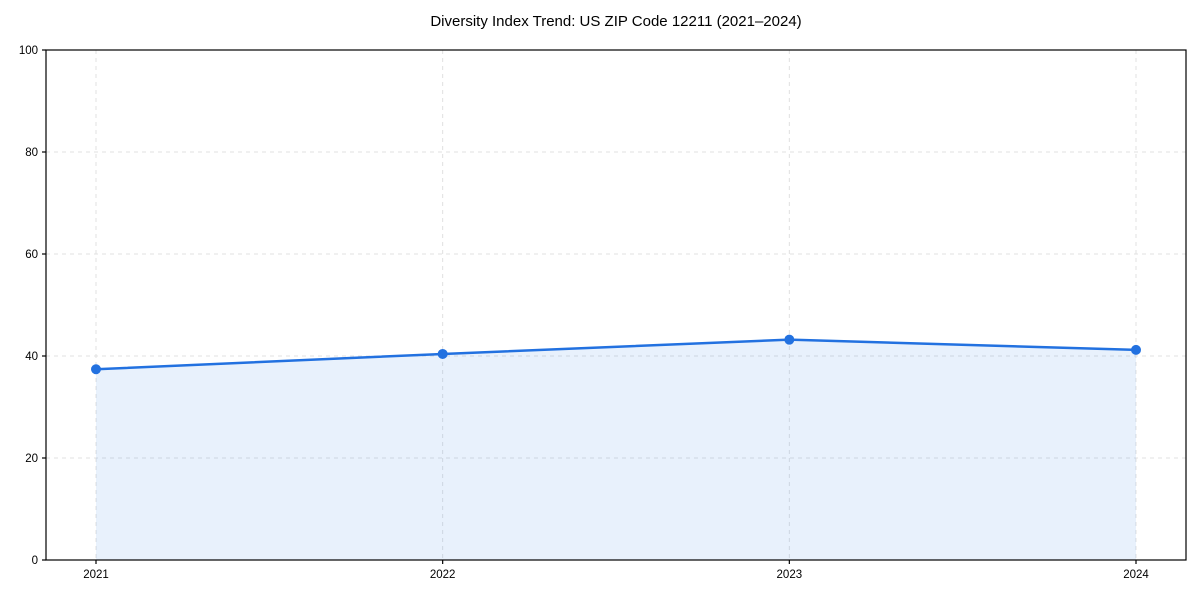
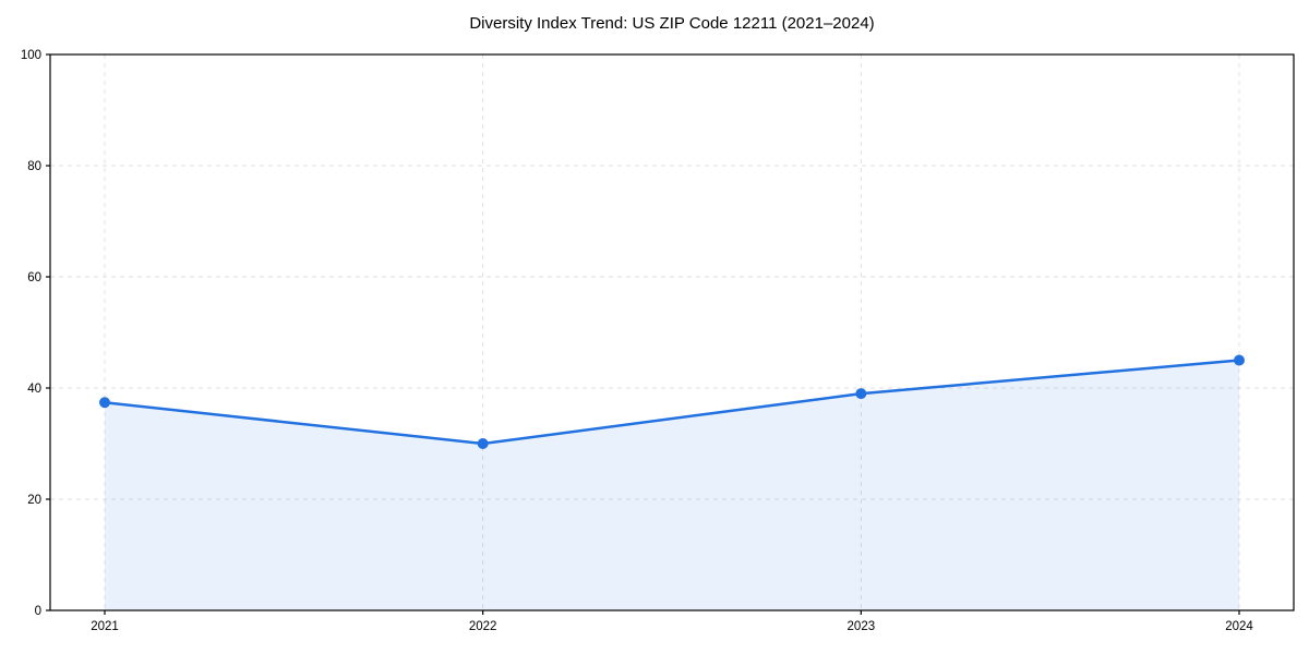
2022: 40 -> 30
2023: 43 -> 39
2024: 41 -> 45
